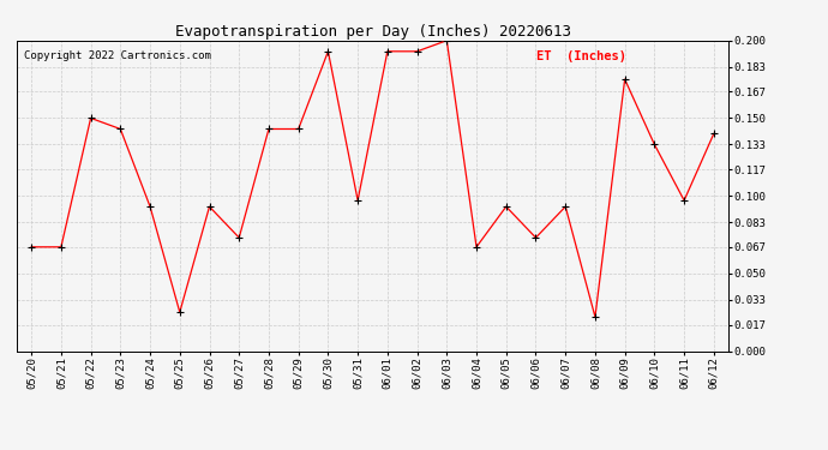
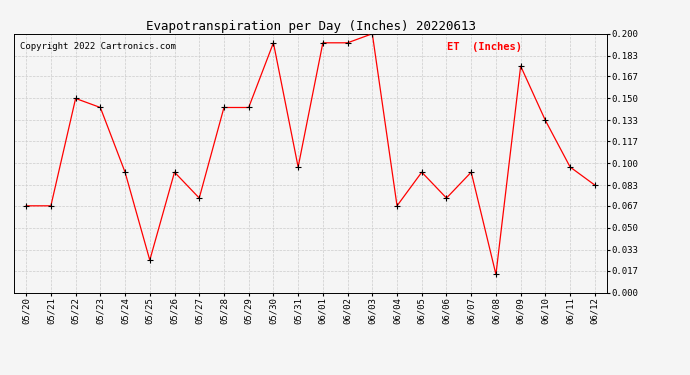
06/08: 0.022 -> 0.014
06/12: 0.140 -> 0.083
